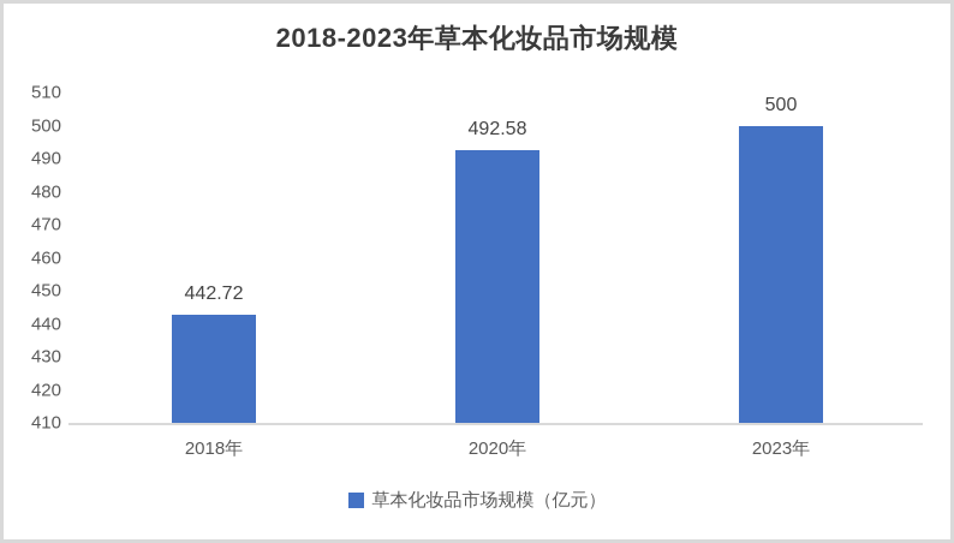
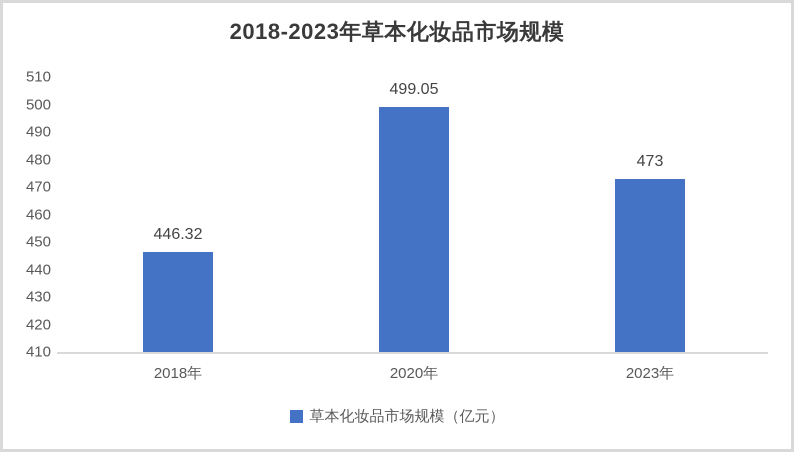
2018年: 442.72 -> 446.32
2020年: 492.58 -> 499.05
2023年: 500 -> 473
